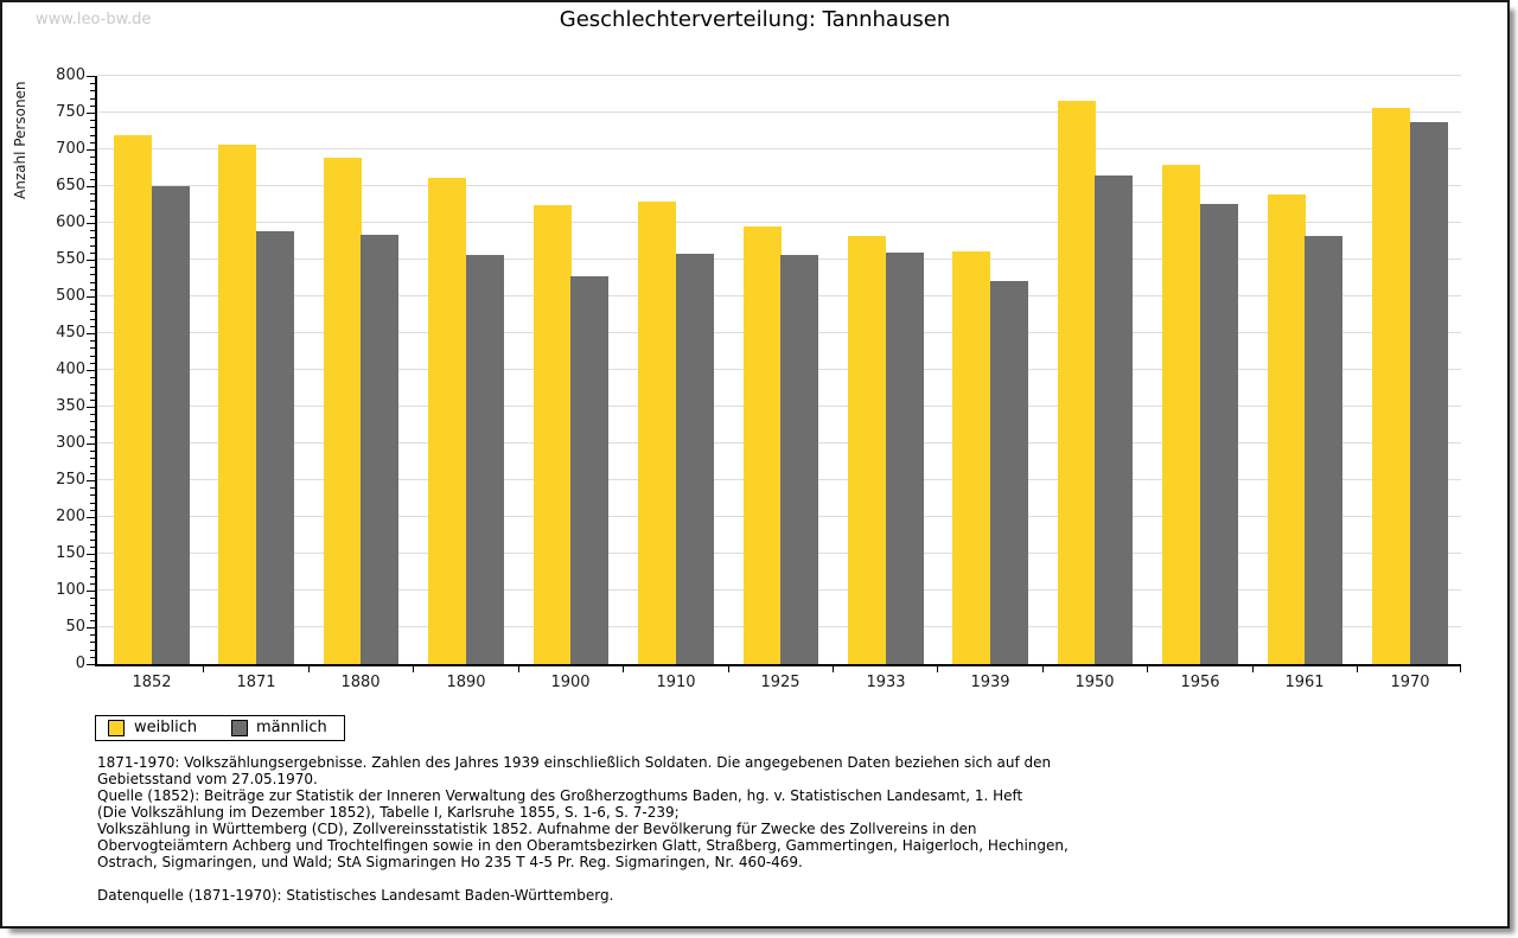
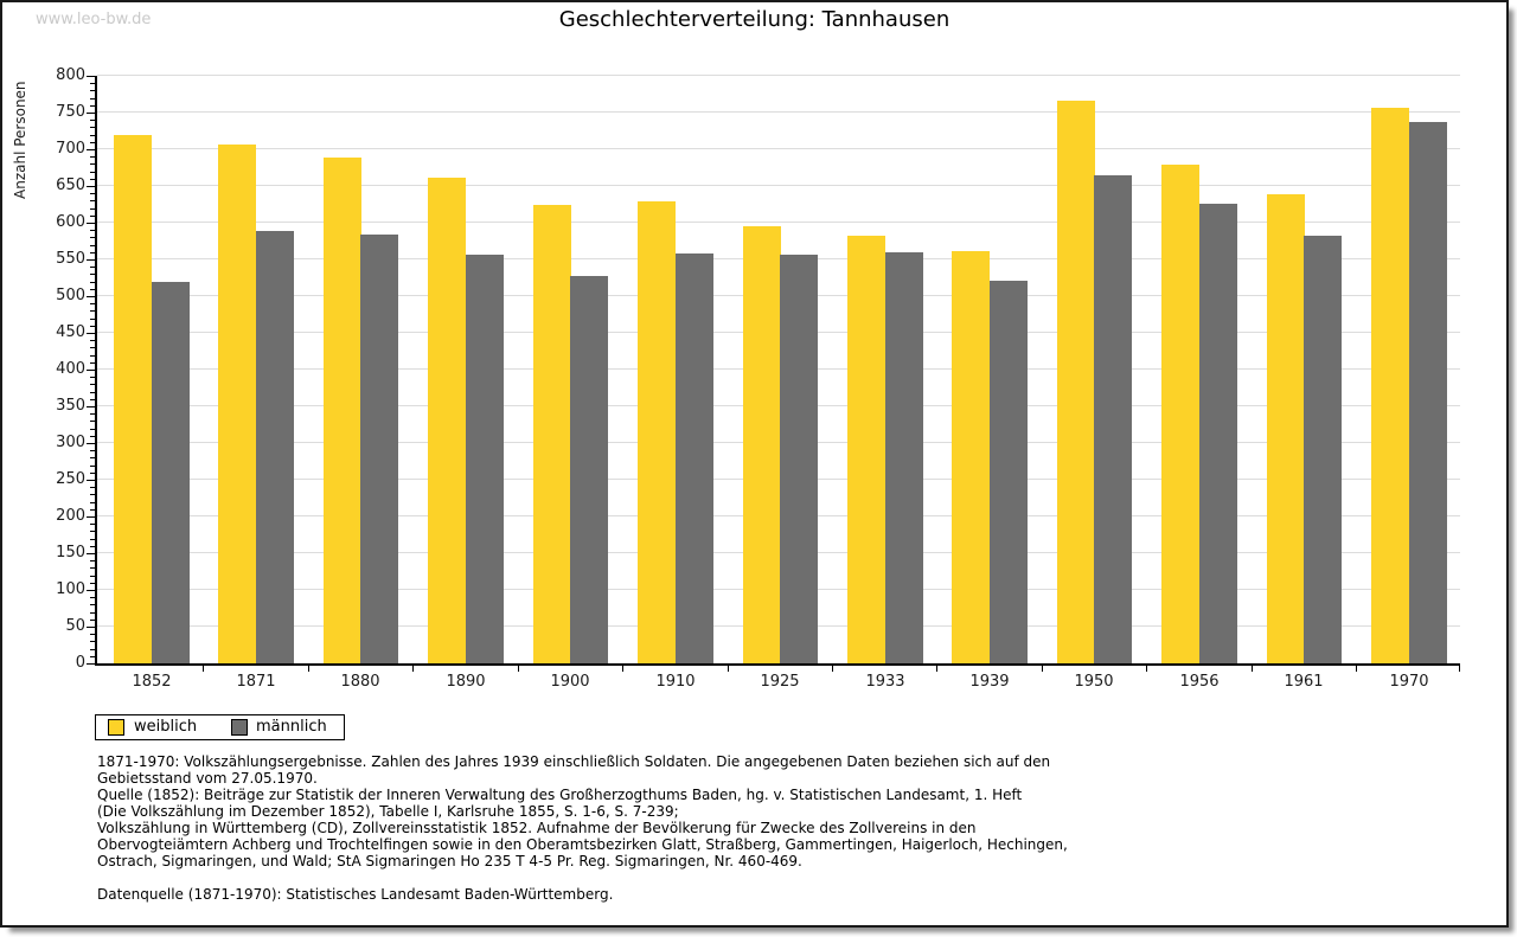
männlich/1852: 650 -> 520
